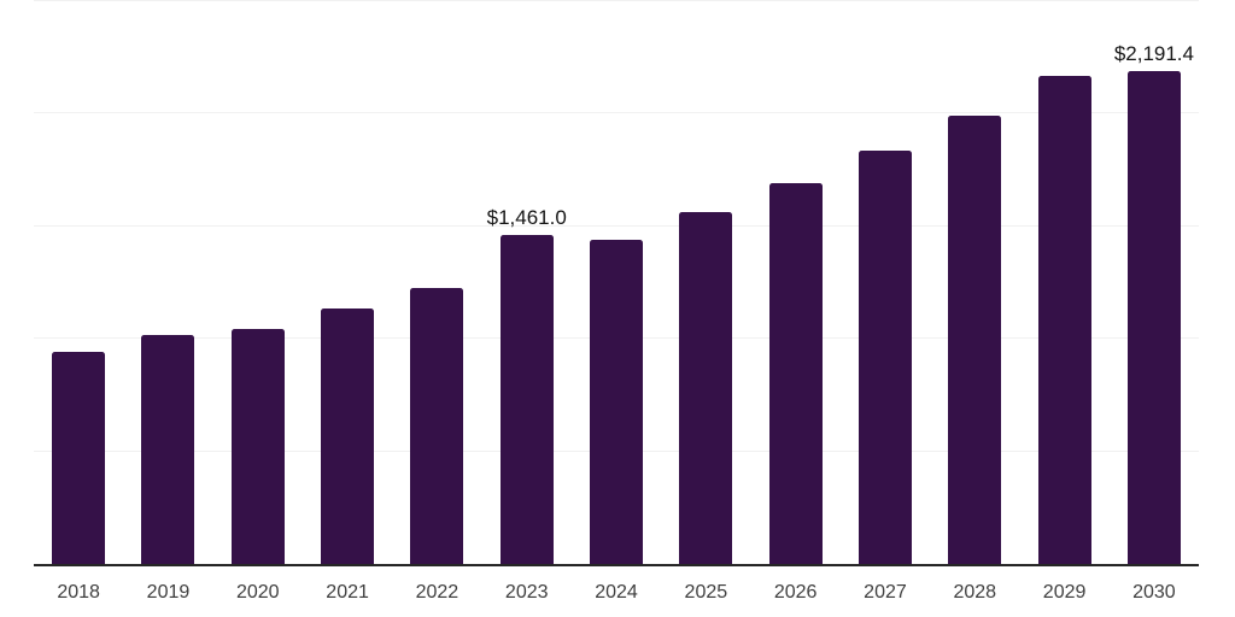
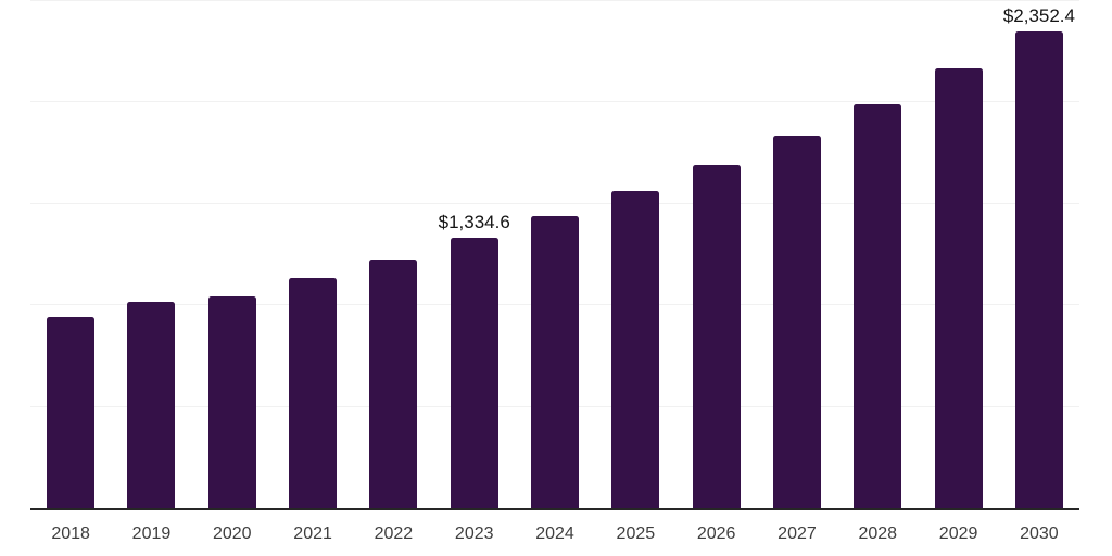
2023: $1,461.0 -> $1,334.6
2030: $2,191.4 -> $2,352.4
